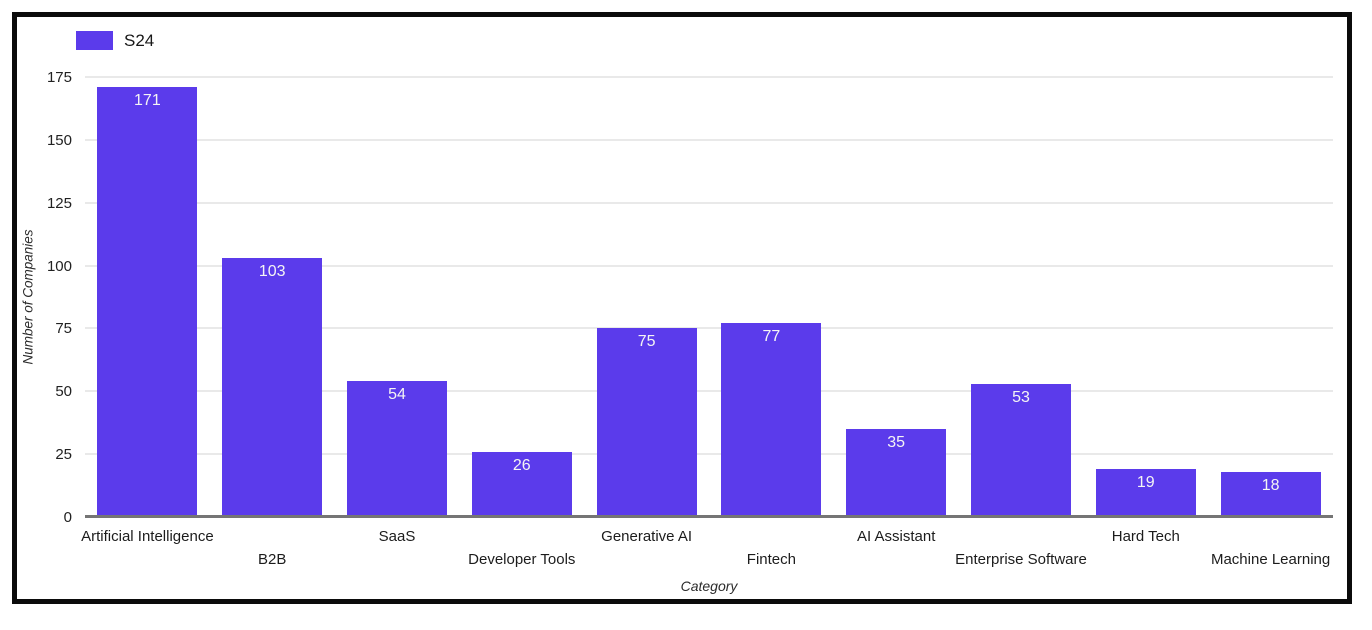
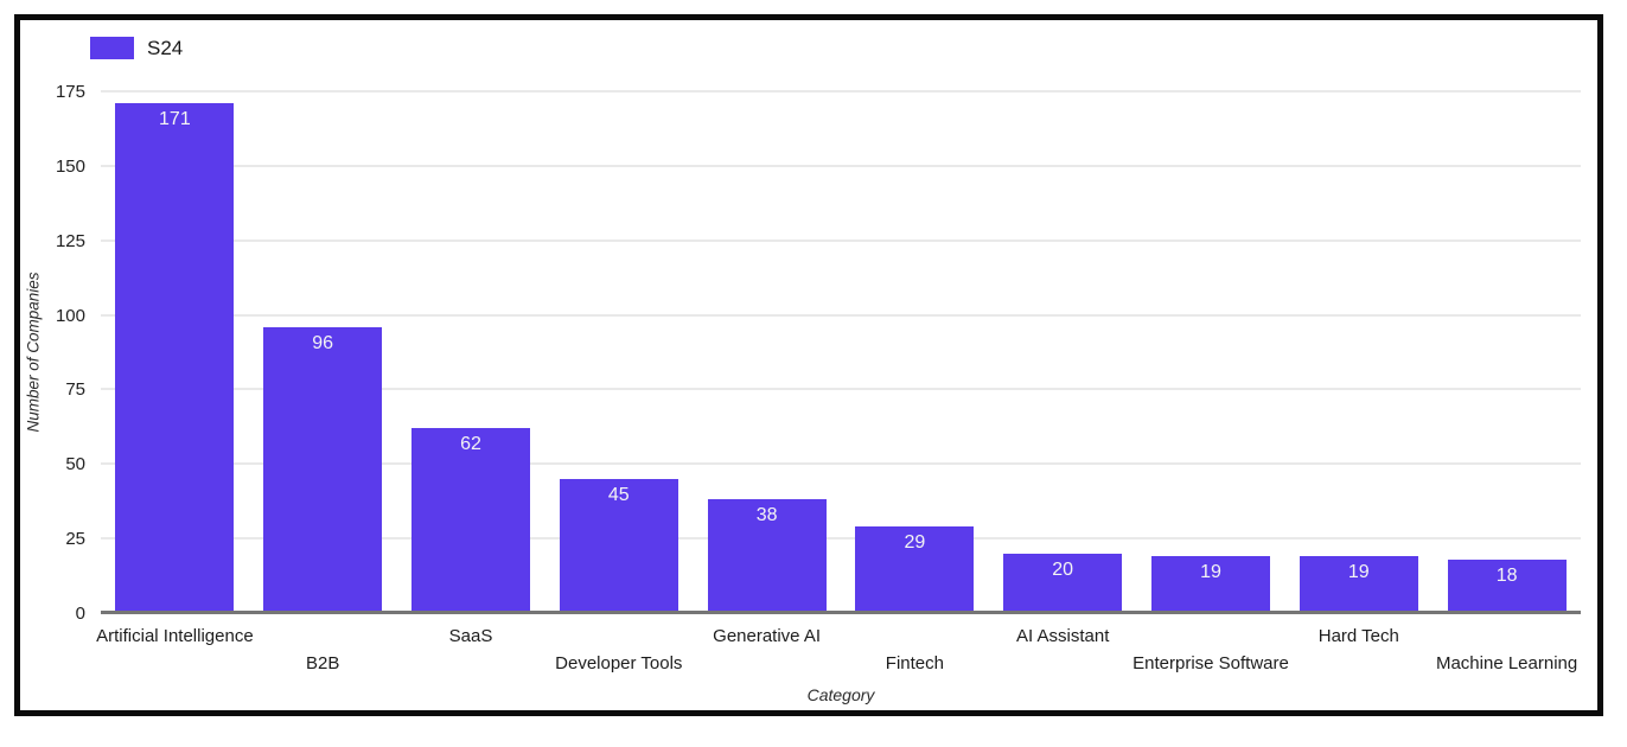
B2B: 103 -> 96
SaaS: 54 -> 62
Developer Tools: 26 -> 45
Generative AI: 75 -> 38
Fintech: 77 -> 29
AI Assistant: 35 -> 20
Enterprise Software: 53 -> 19
